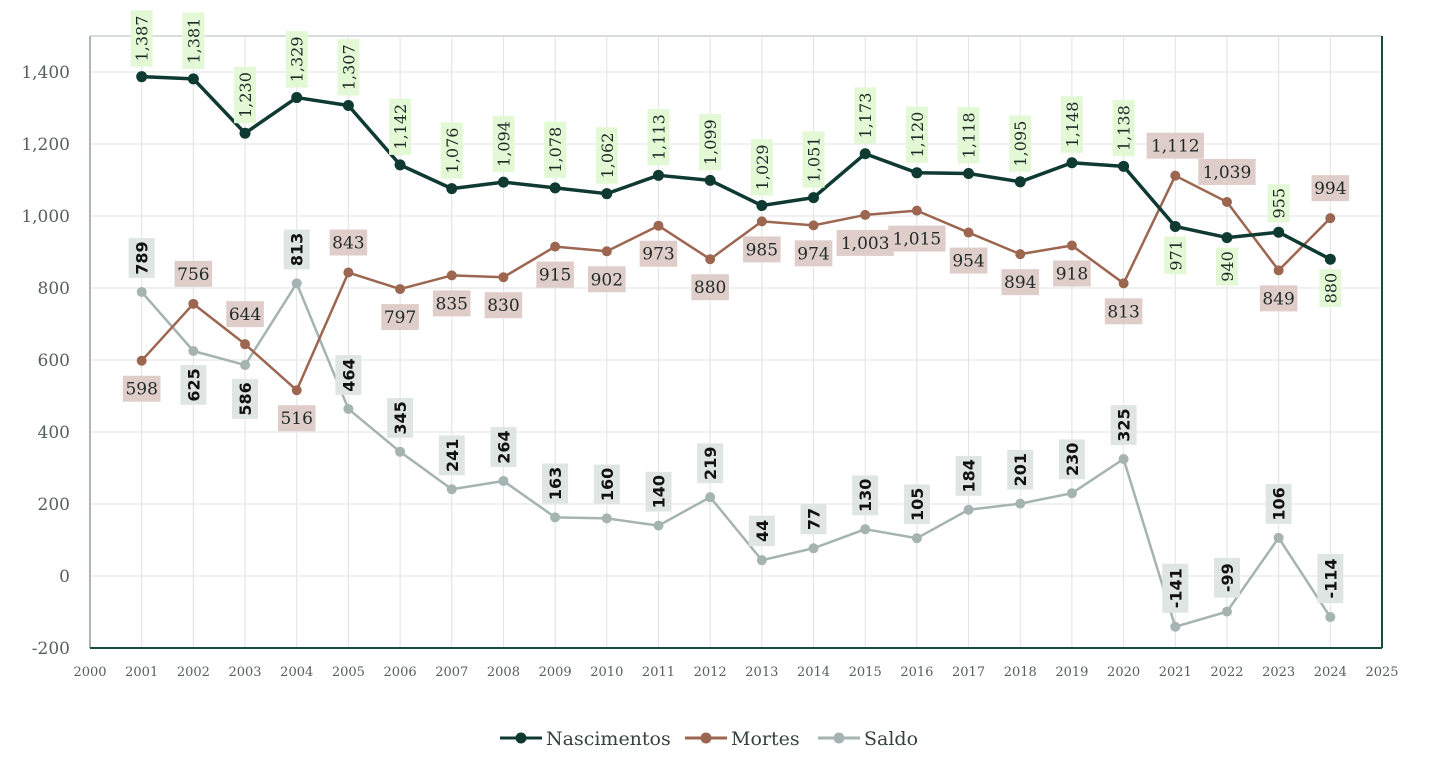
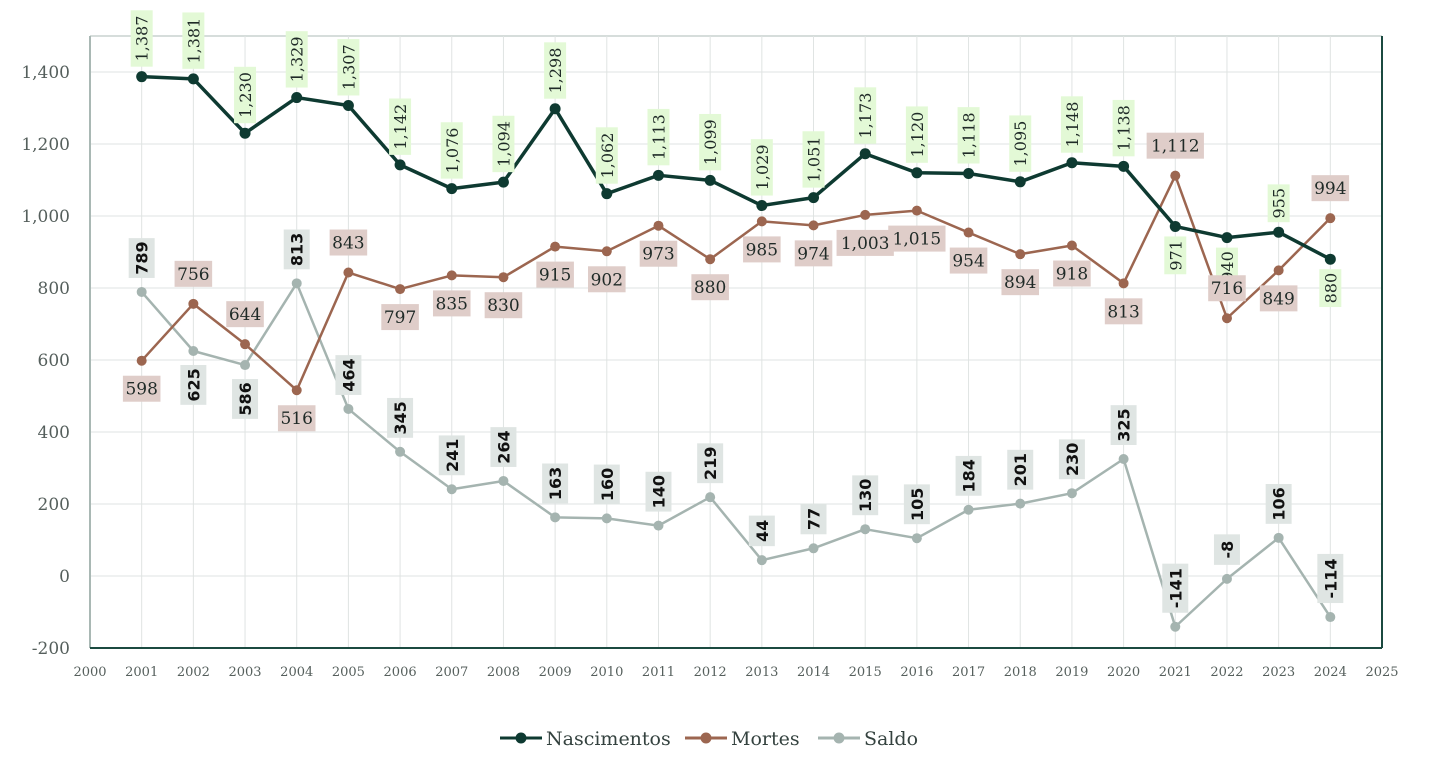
Nascimentos/2009: 1,078 -> 1,298
Mortes/2022: 1,039 -> 716
Saldo/2022: -99 -> -8
